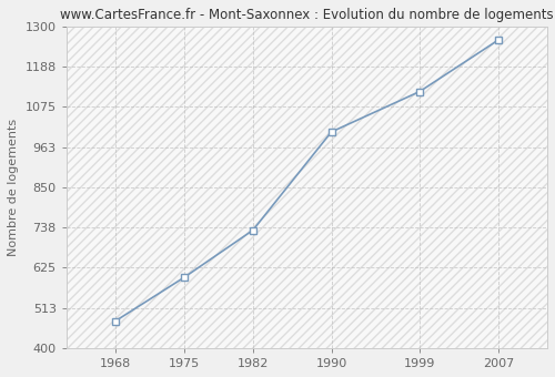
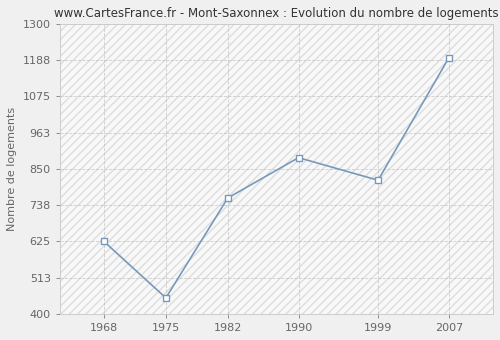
1968: 476 -> 625
1975: 598 -> 450
1982: 730 -> 760
1990: 1005 -> 885
1999: 1118 -> 815
2007: 1262 -> 1195
